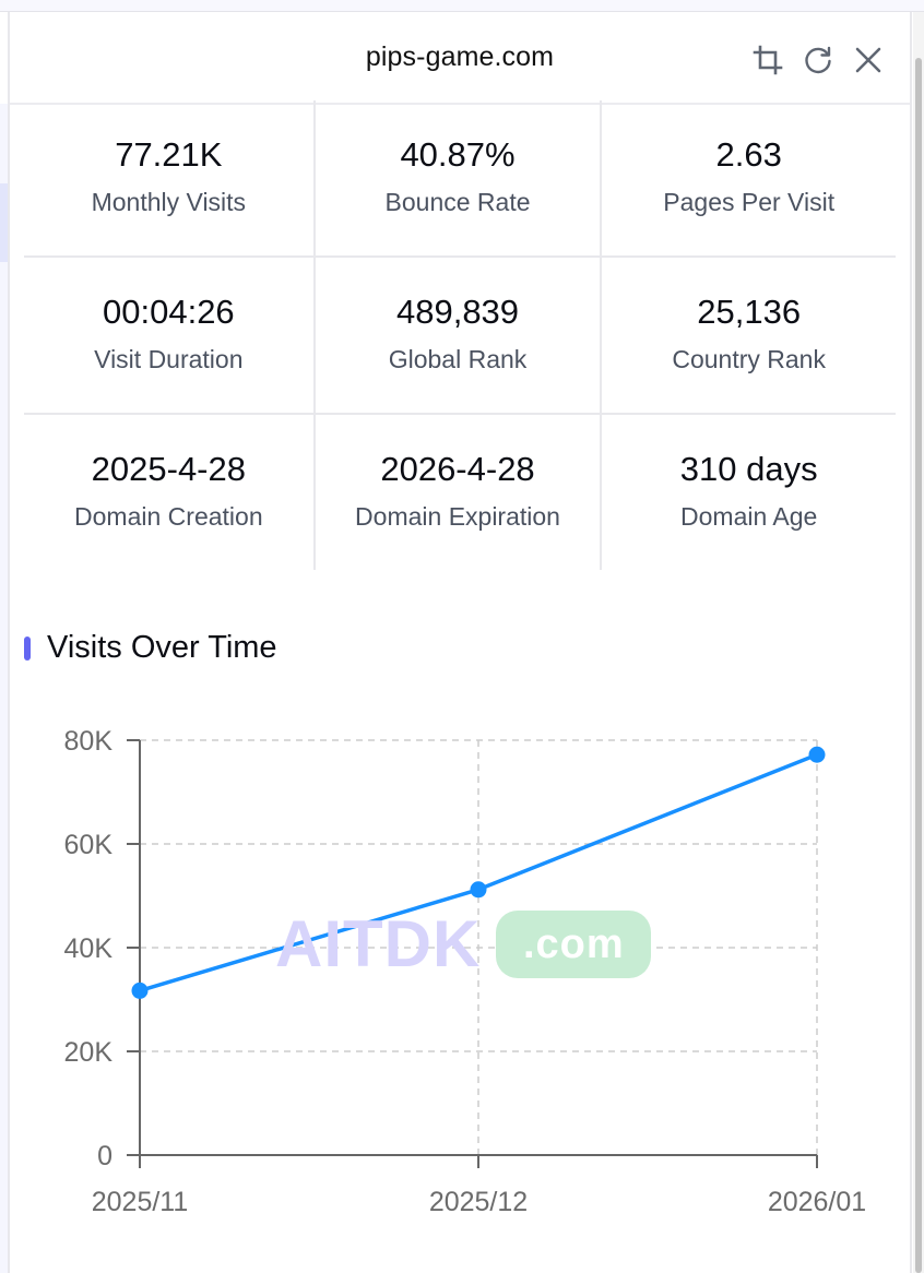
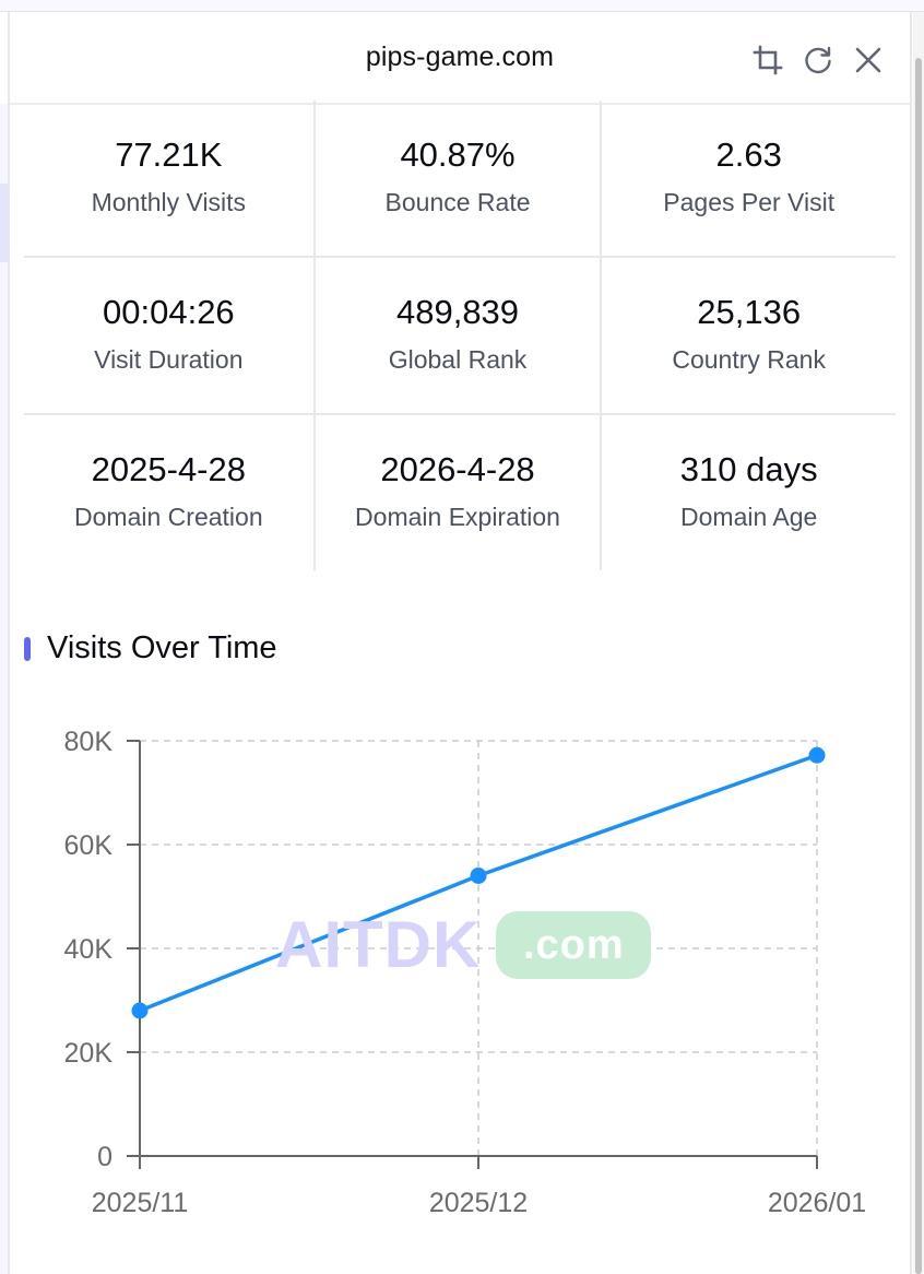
2025/11: 32K -> 28K
2025/12: 51K -> 54K
